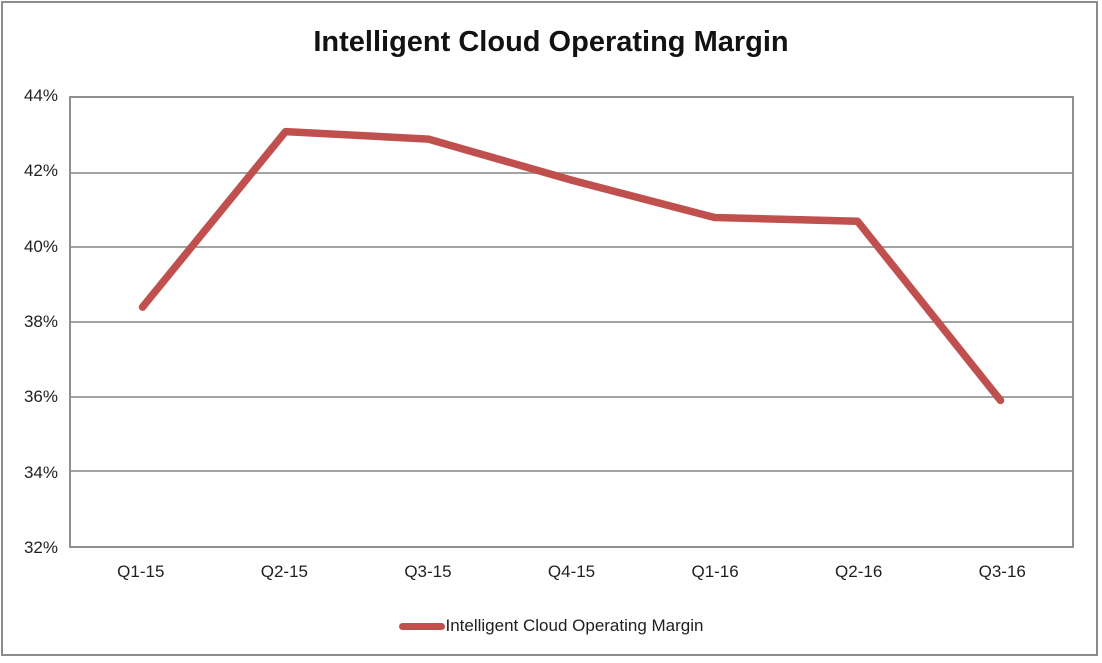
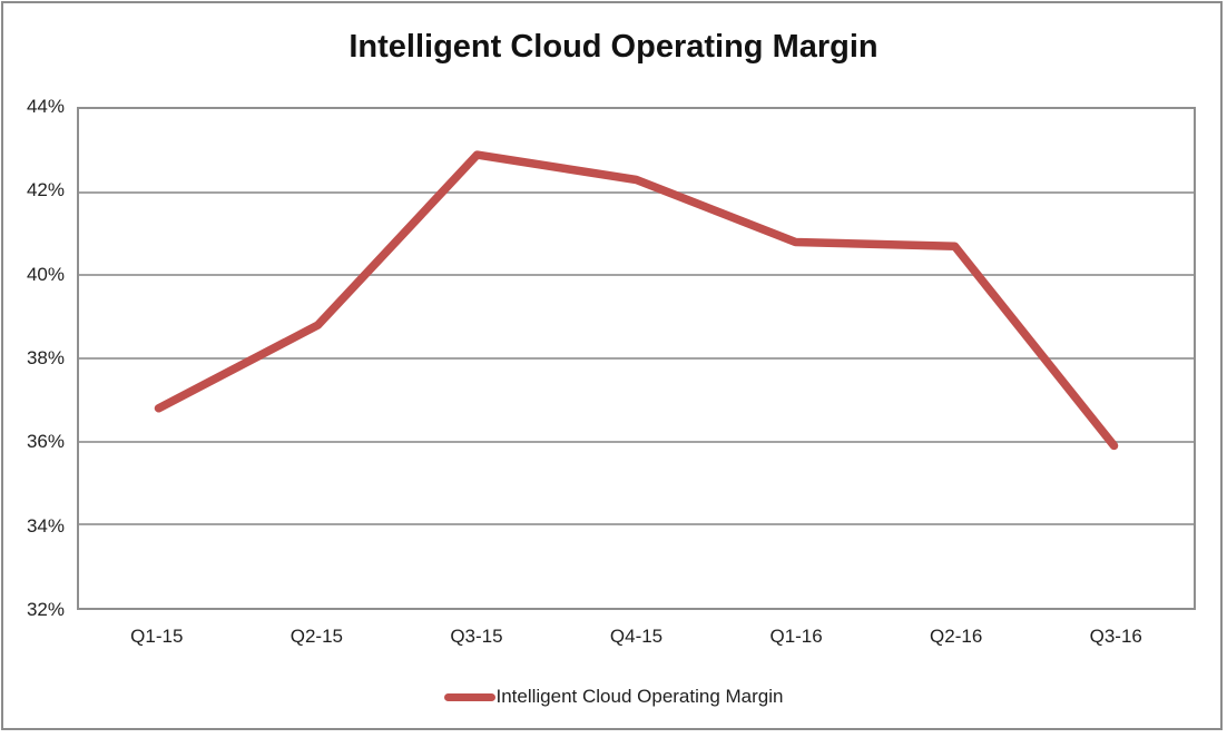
Q1-15: 38.4% -> 36.8%
Q2-15: 43.1% -> 38.8%
Q4-15: 41.8% -> 42.3%
